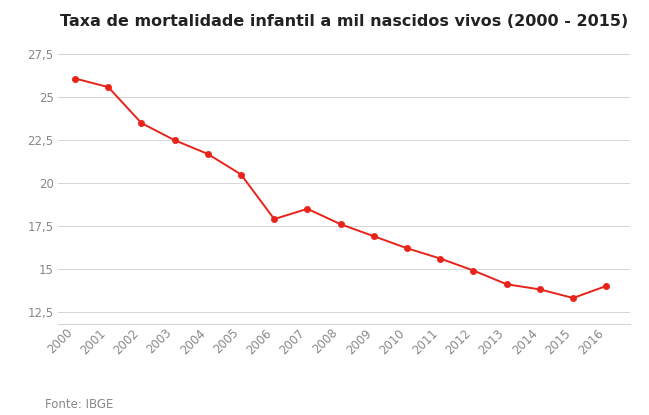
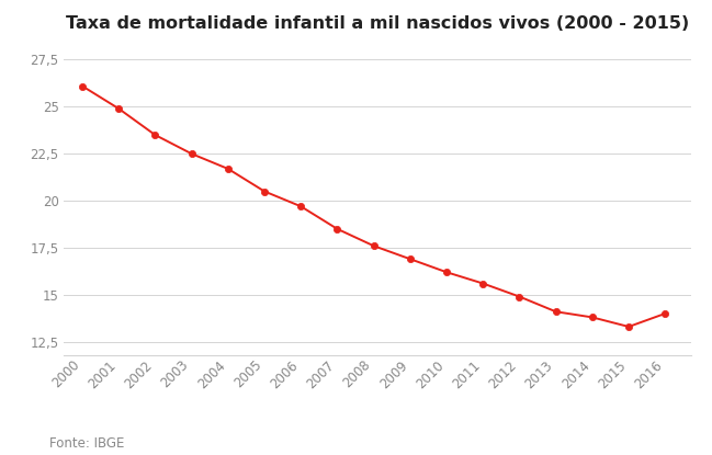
2001: 25,6 -> 24,9
2006: 17,9 -> 19,7
